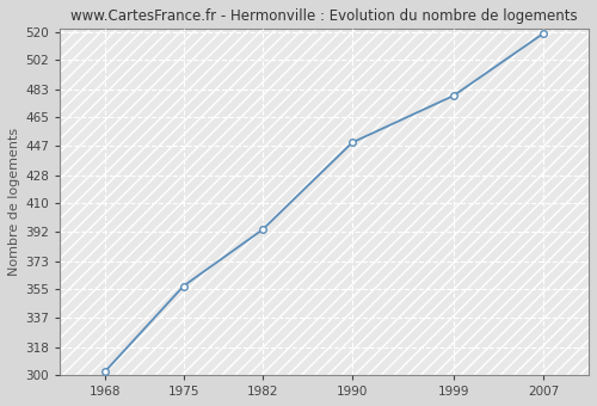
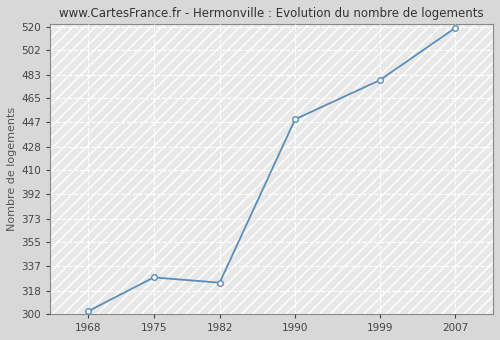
1975: 357 -> 328
1982: 393 -> 324
